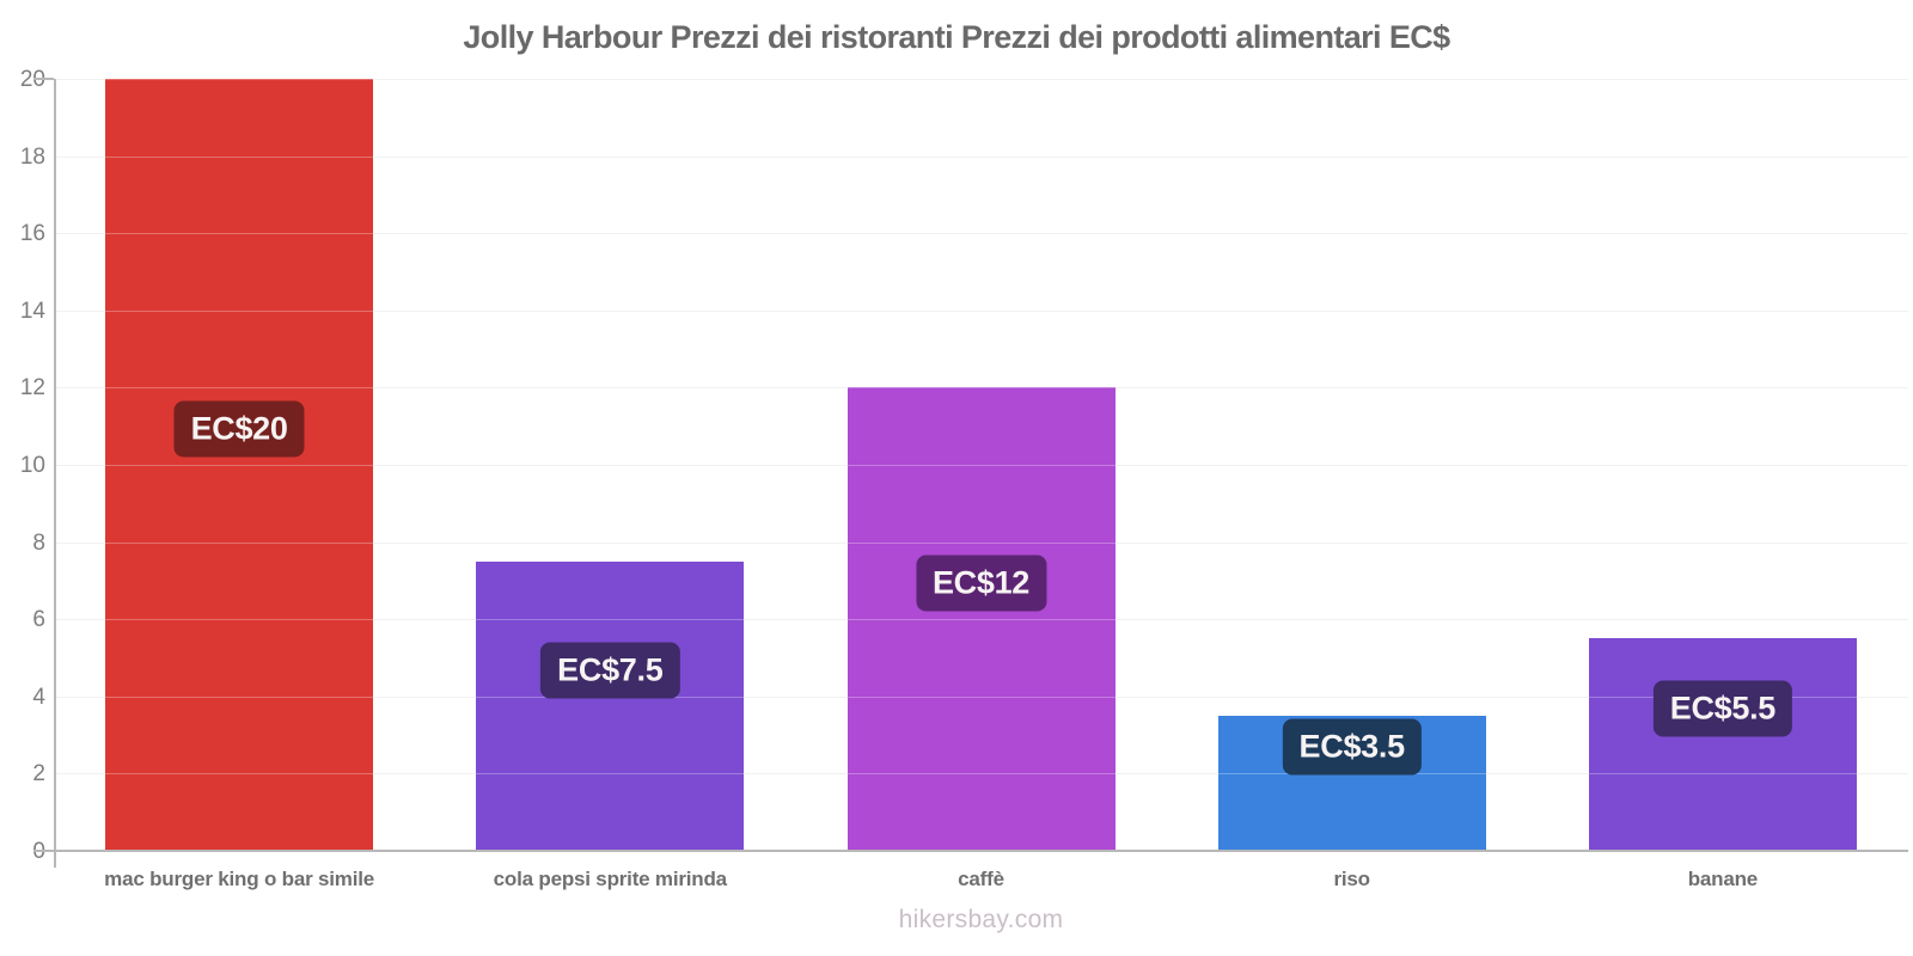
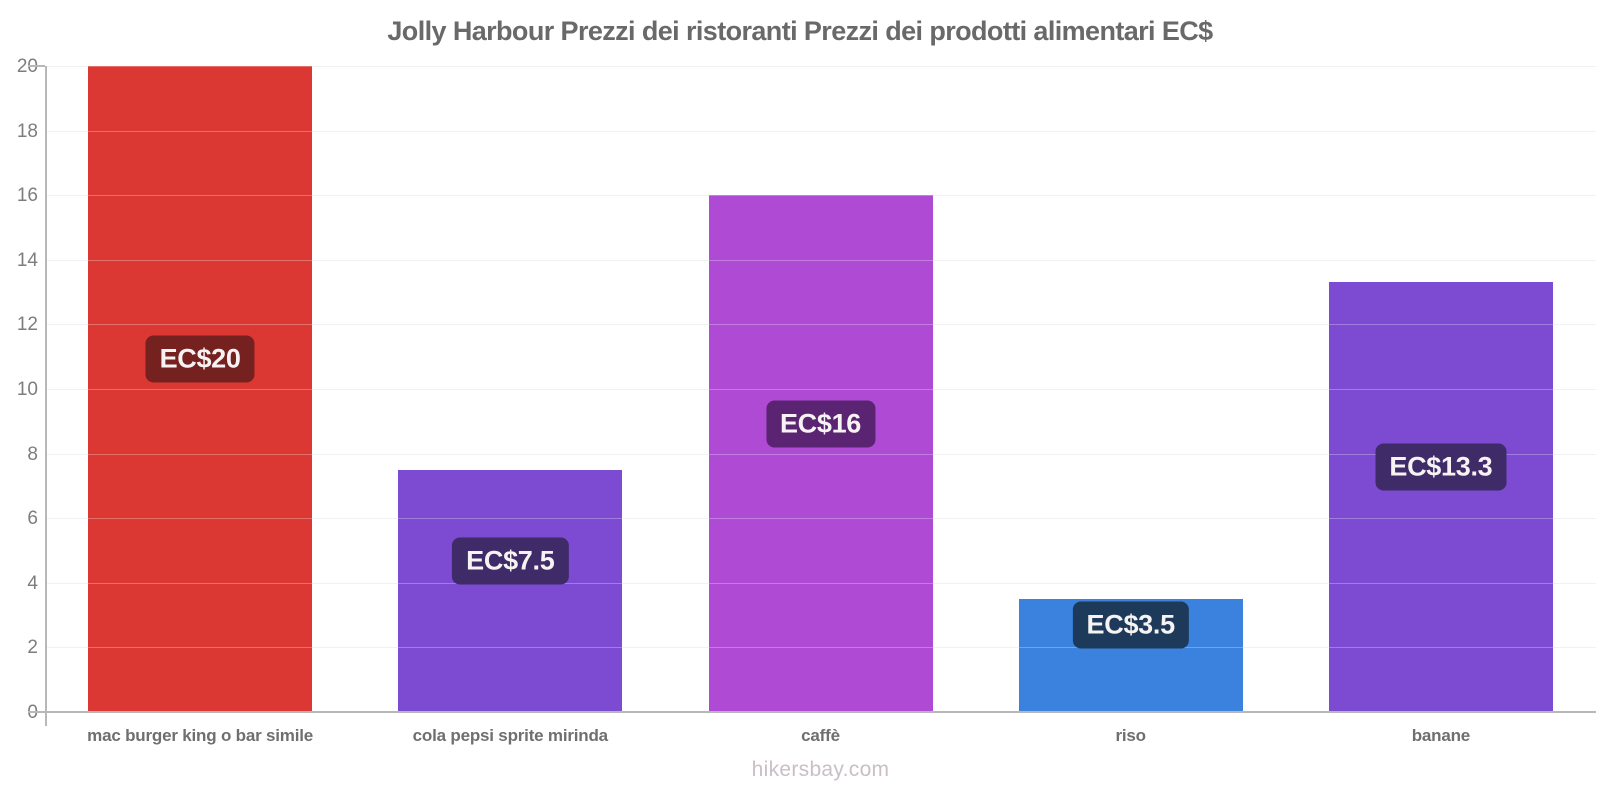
caffè: 12 -> 16
banane: 5.5 -> 13.3
